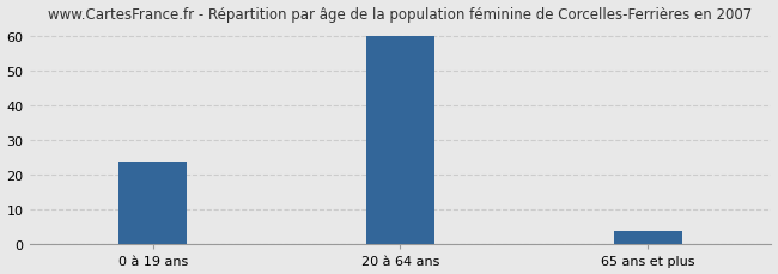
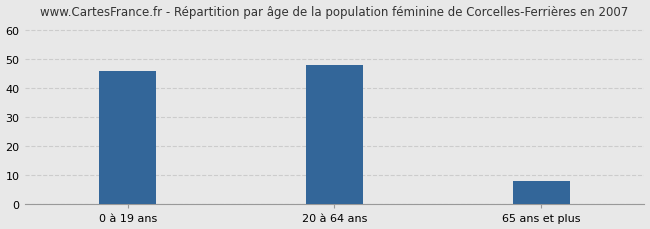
0 à 19 ans: 24 -> 46
20 à 64 ans: 60 -> 48
65 ans et plus: 4 -> 8
